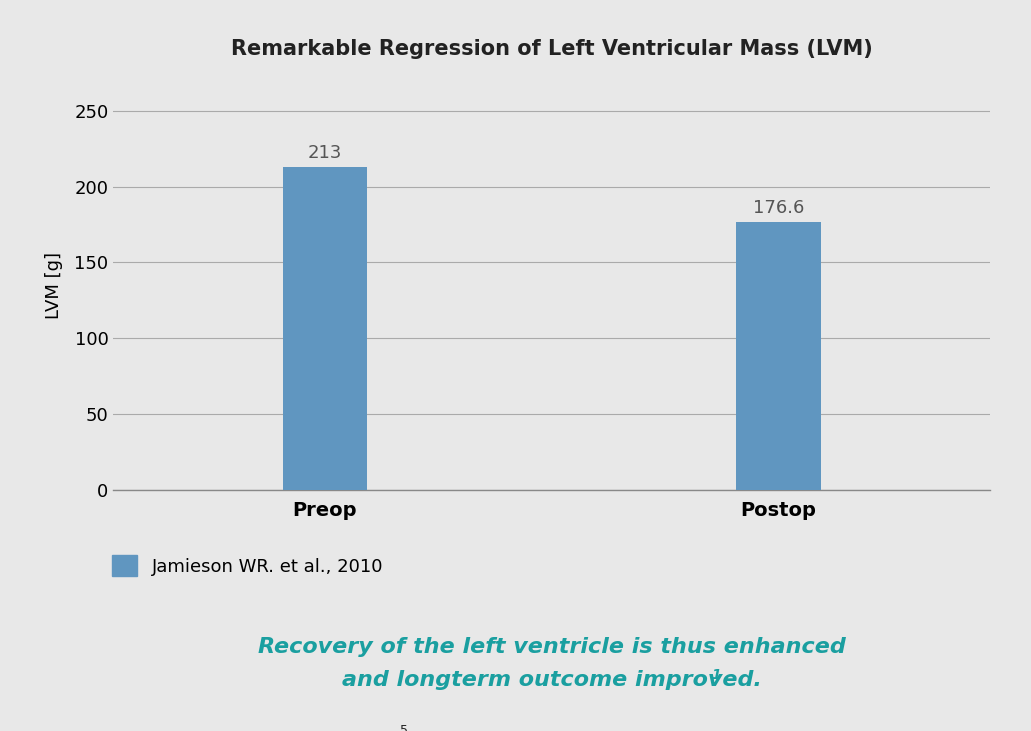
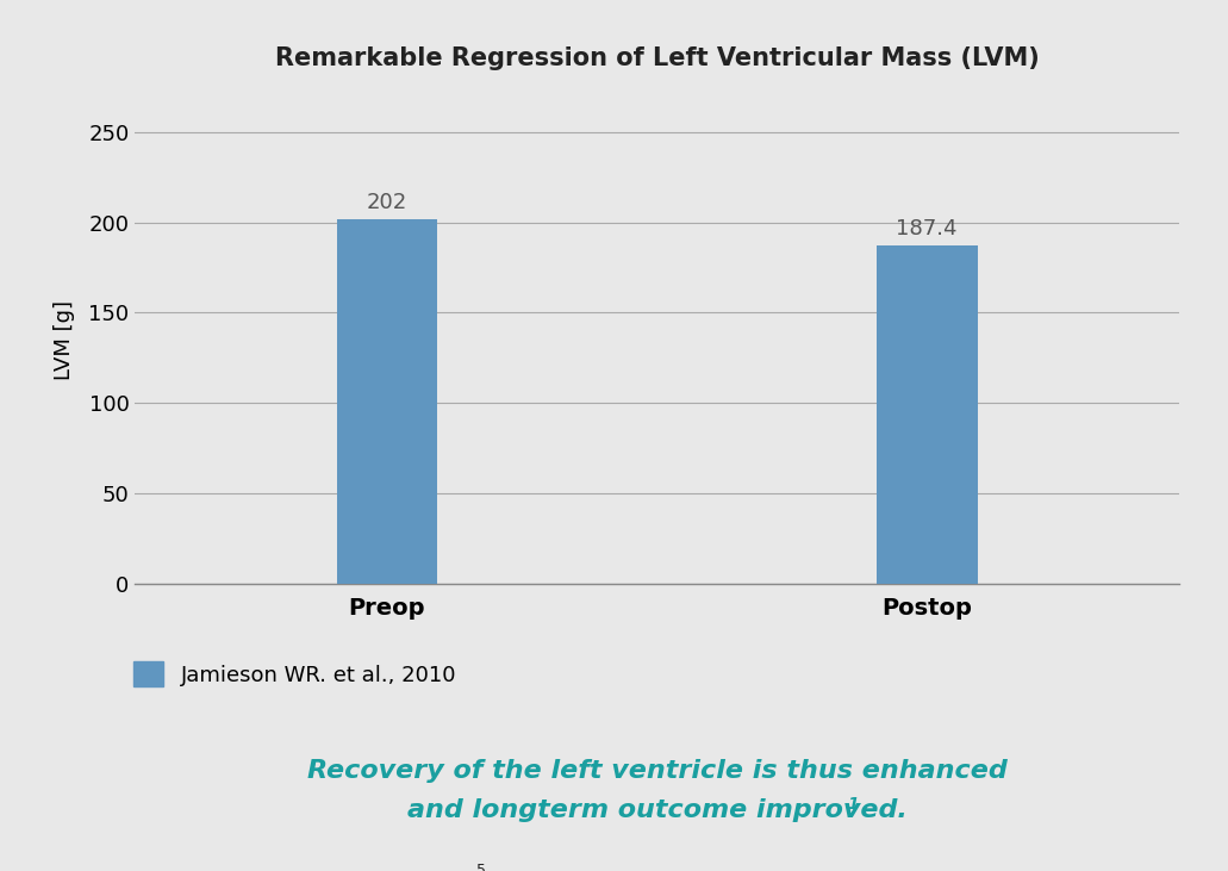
Preop: 213 -> 202
Postop: 176.6 -> 187.4
